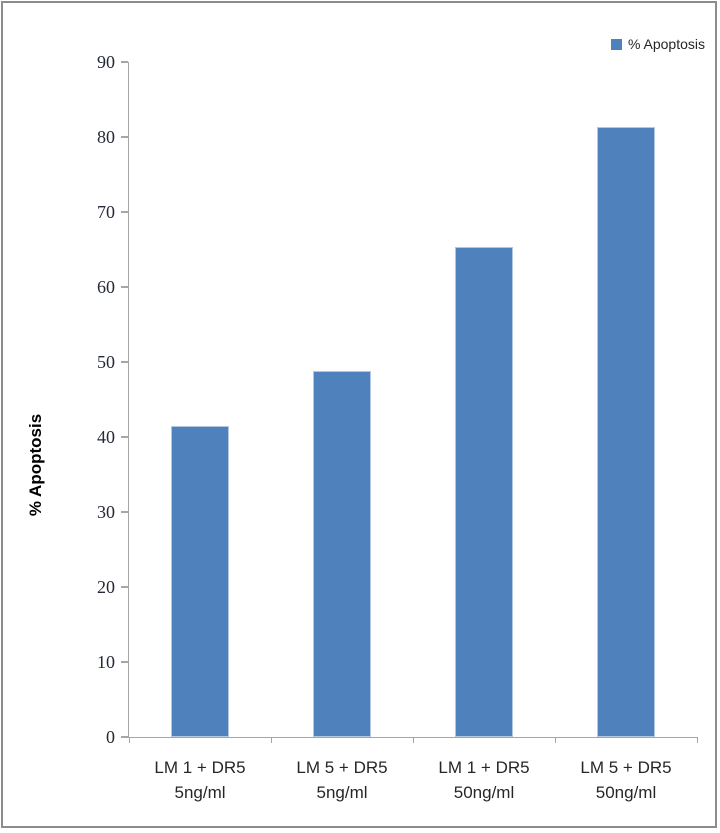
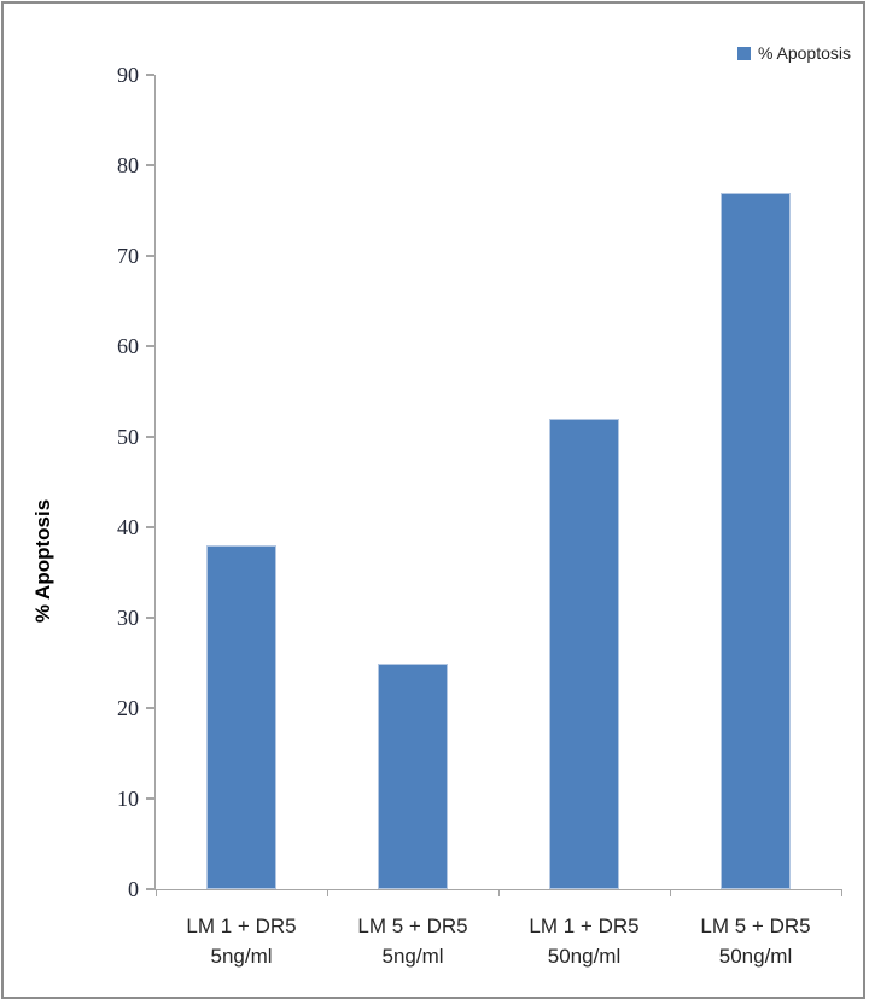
LM 1 + DR5 5ng/ml: 42 -> 38
LM 5 + DR5 5ng/ml: 49 -> 25
LM 1 + DR5 50ng/ml: 65 -> 52
LM 5 + DR5 50ng/ml: 81 -> 77
